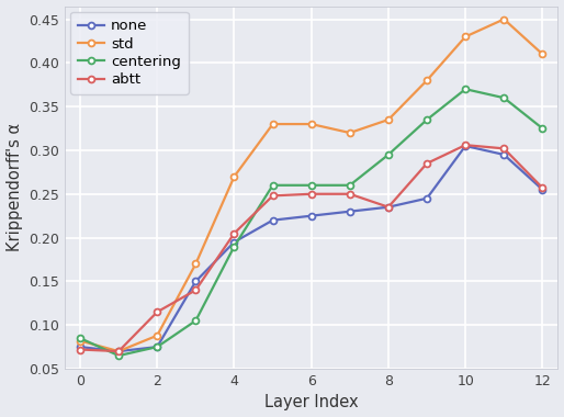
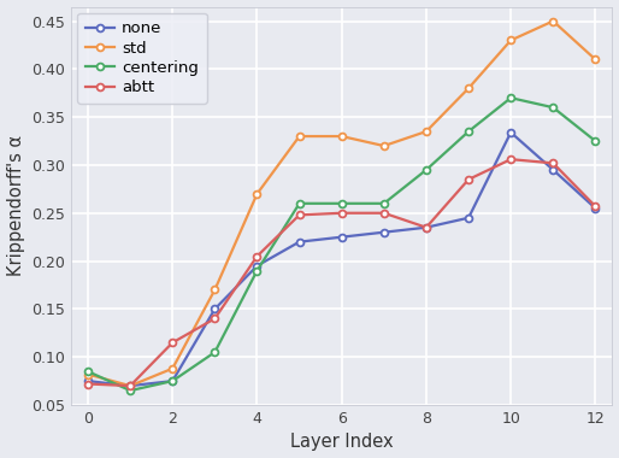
none/10: 0.305 -> 0.334
